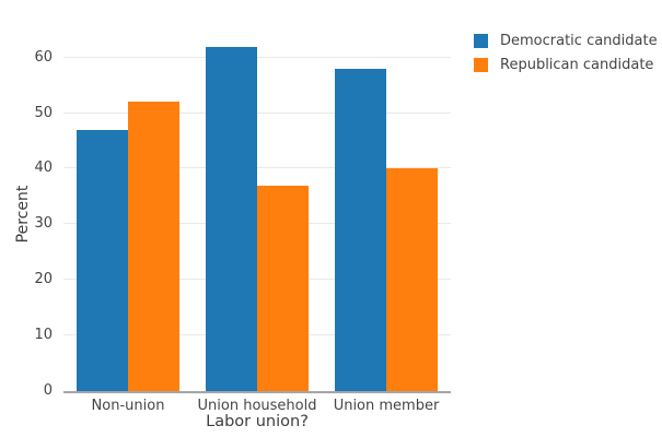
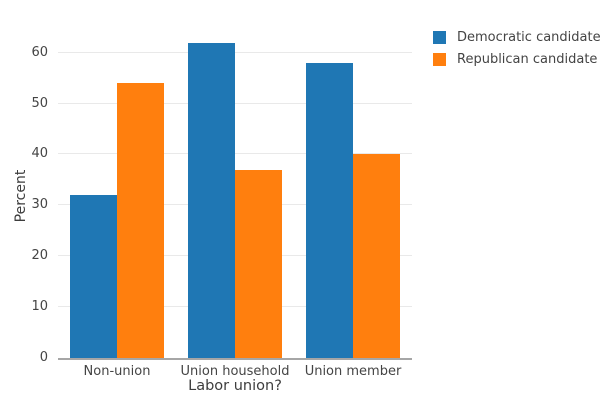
Democratic candidate/Non-union: 47 -> 32
Republican candidate/Non-union: 52 -> 54
